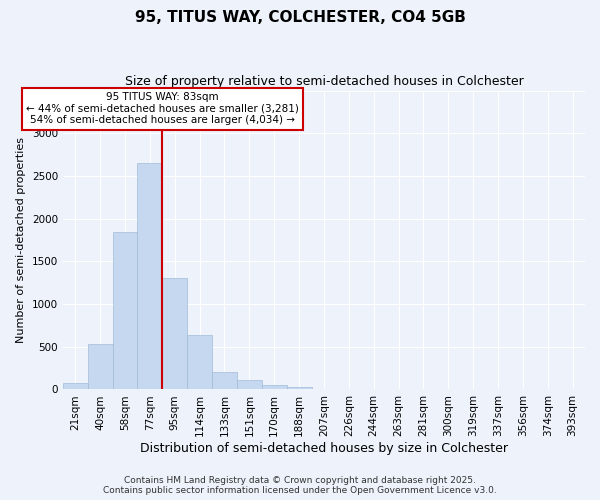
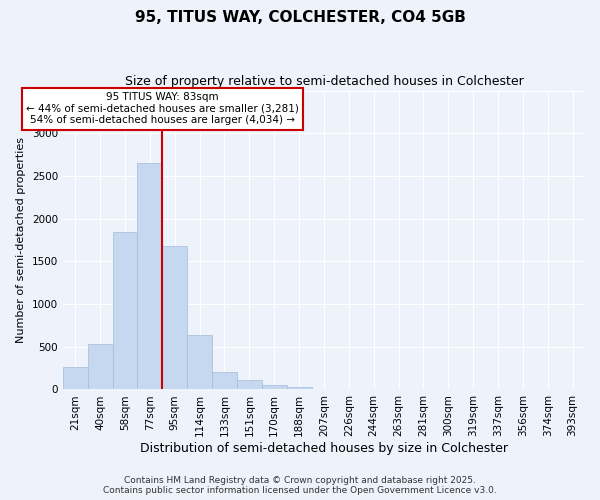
21sqm: 70 -> 260
95sqm: 1310 -> 1680
